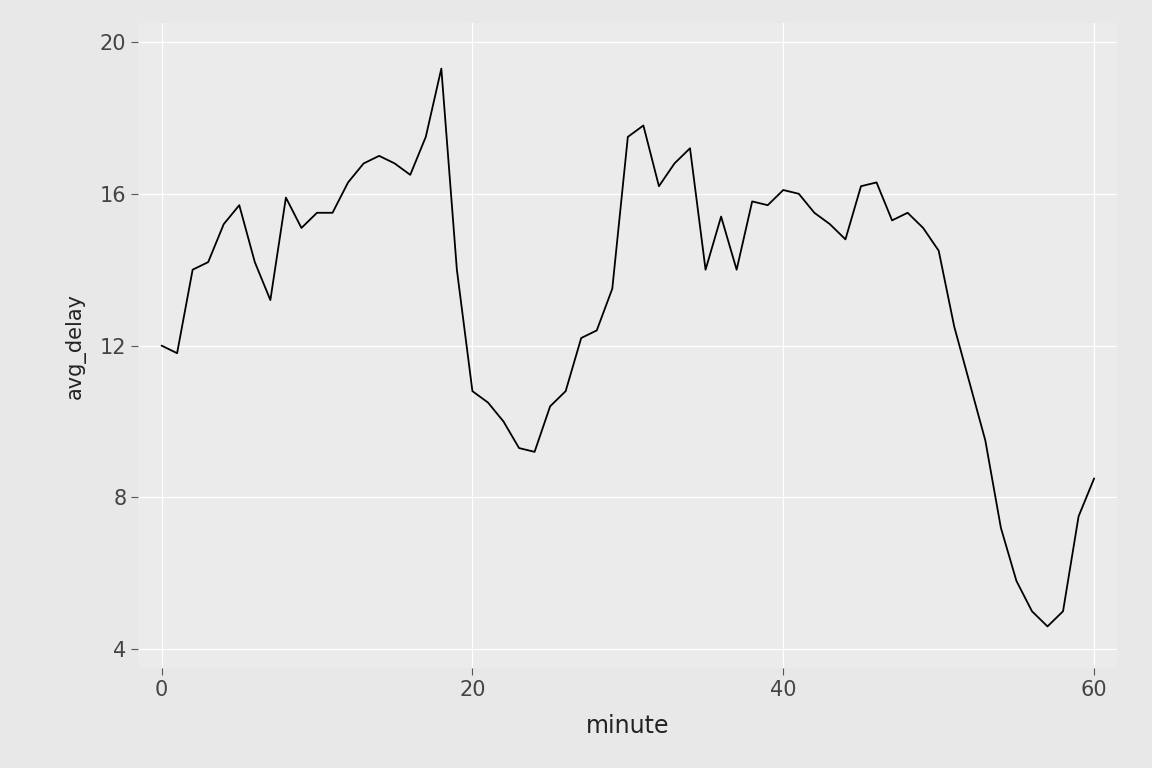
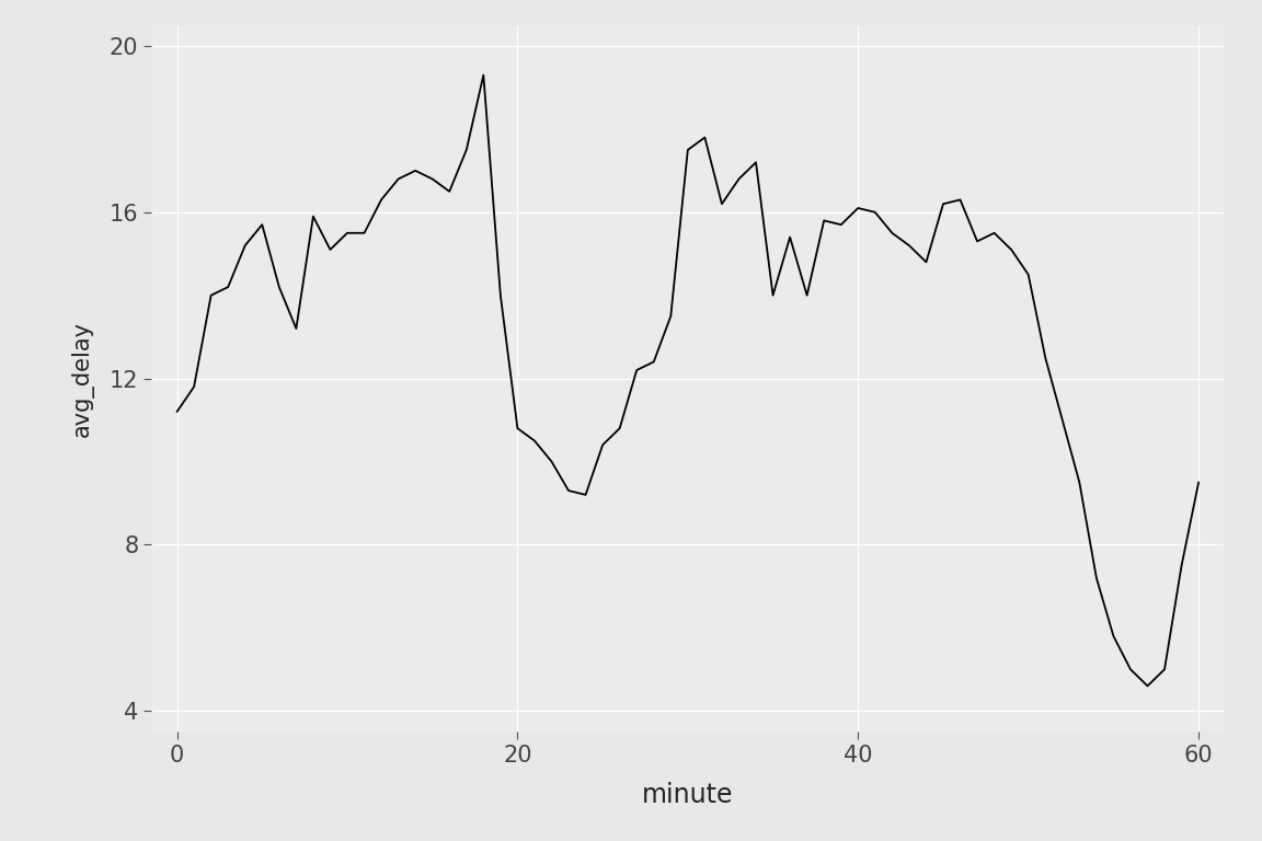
0: 12.0 -> 11.2
60: 8.5 -> 9.5
